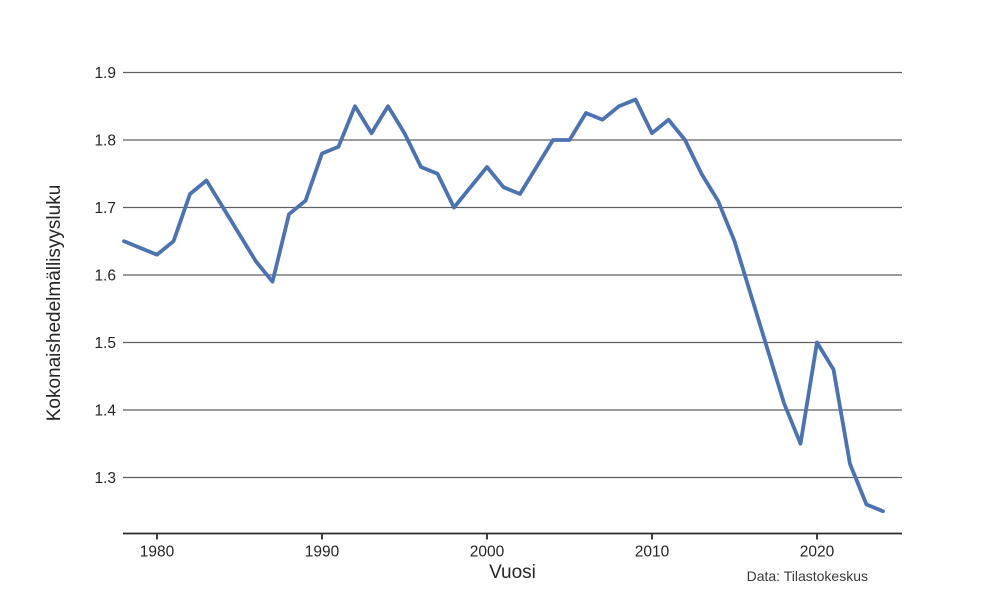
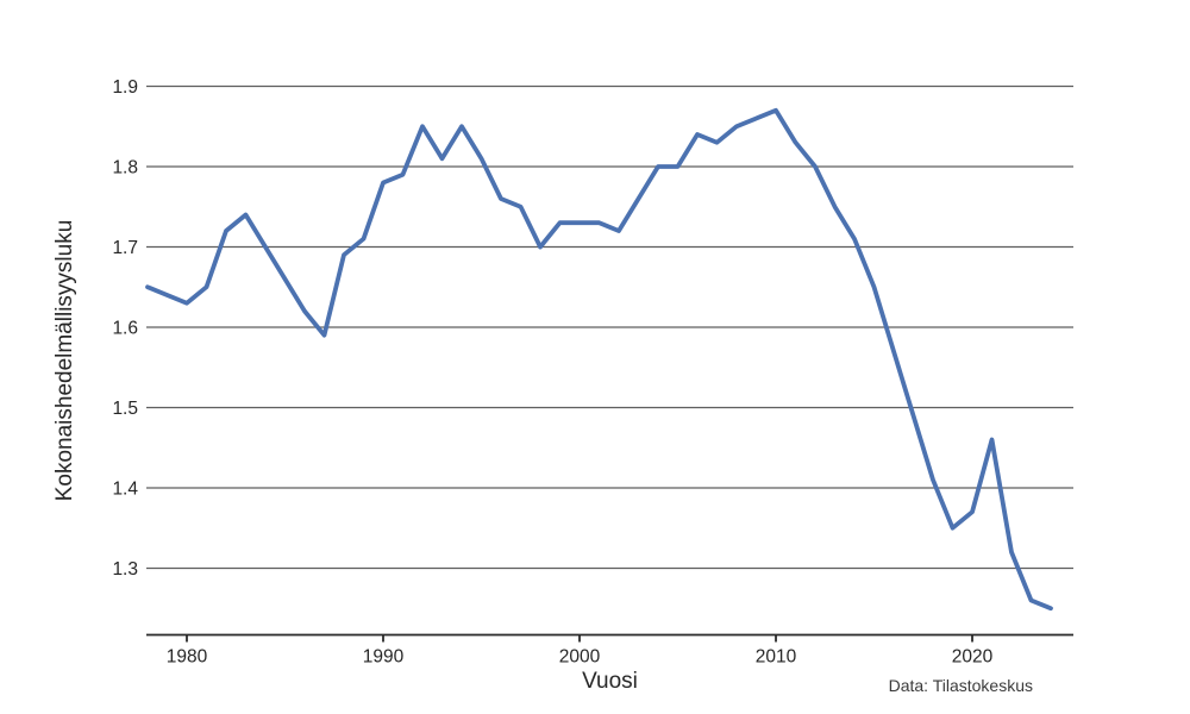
2000: 1.76 -> 1.73
2010: 1.81 -> 1.87
2020: 1.50 -> 1.37
